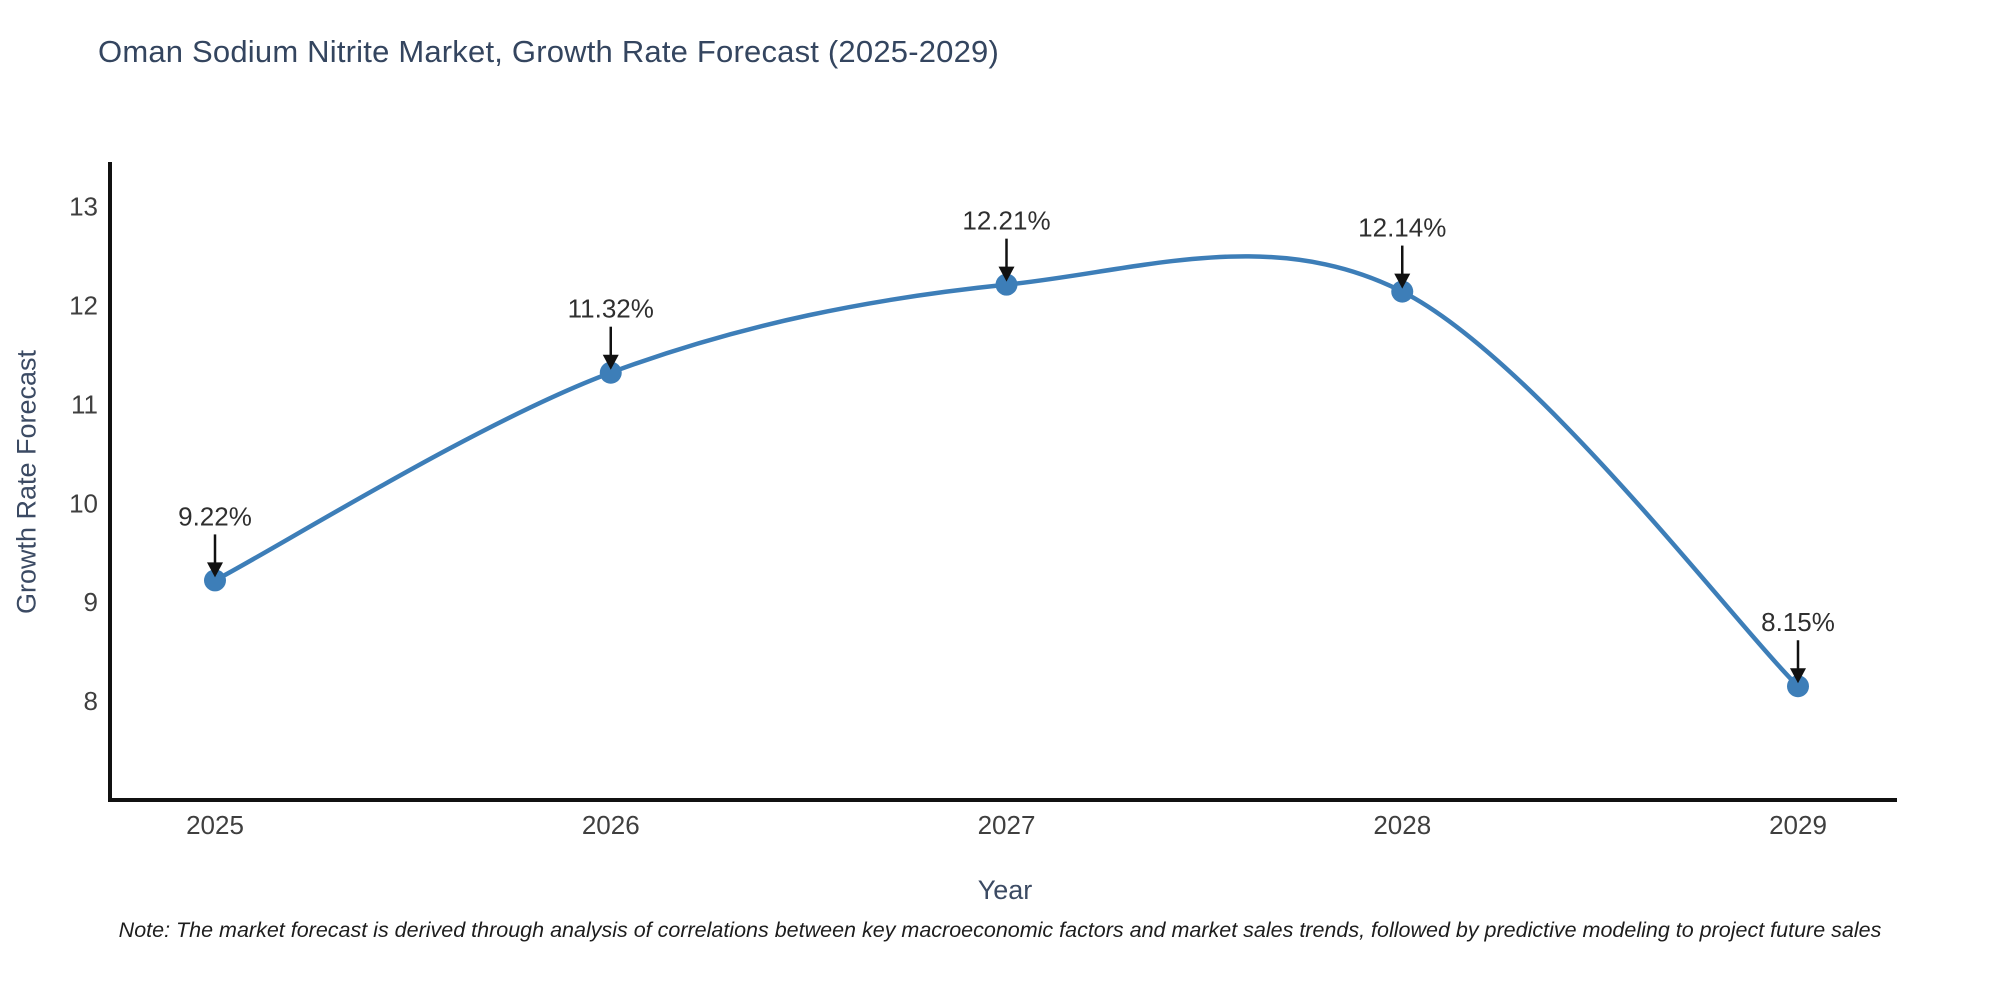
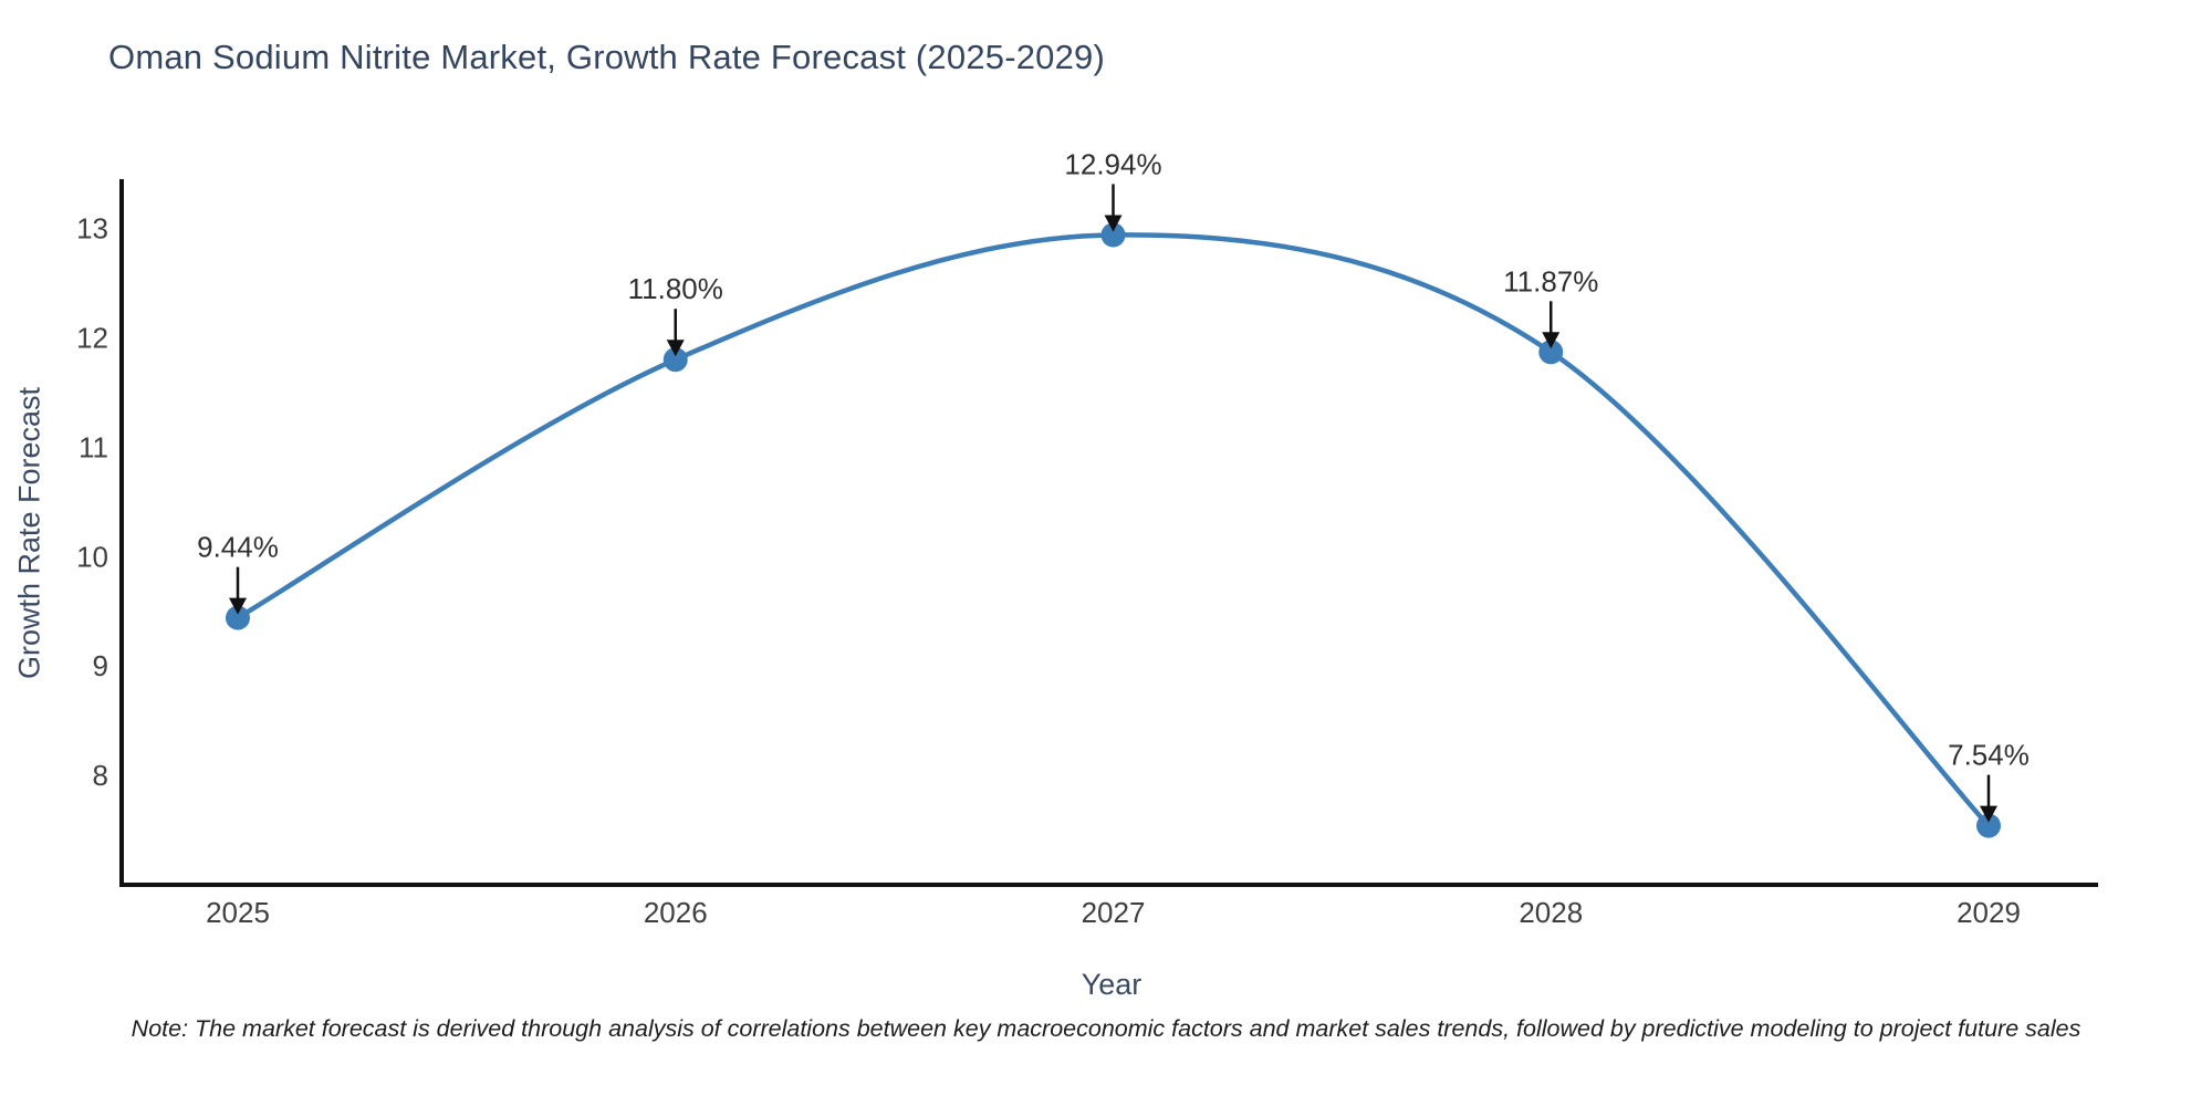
2025: 9.22% -> 9.44%
2026: 11.32% -> 11.80%
2027: 12.21% -> 12.94%
2028: 12.14% -> 11.87%
2029: 8.15% -> 7.54%
